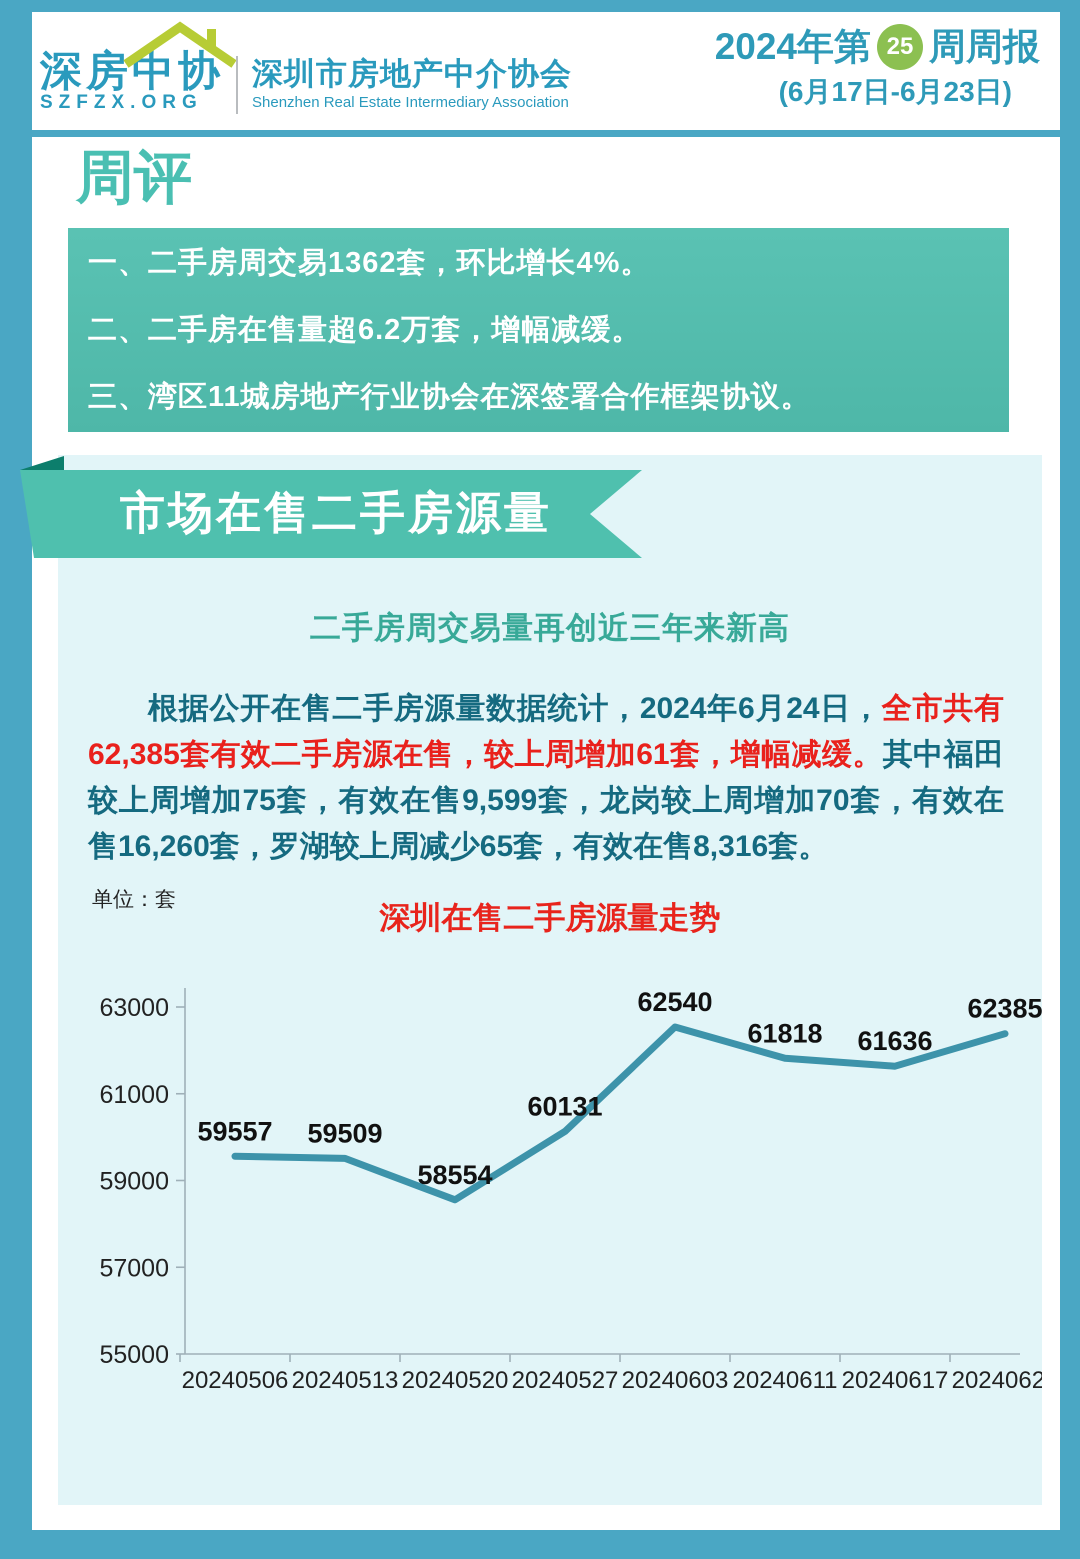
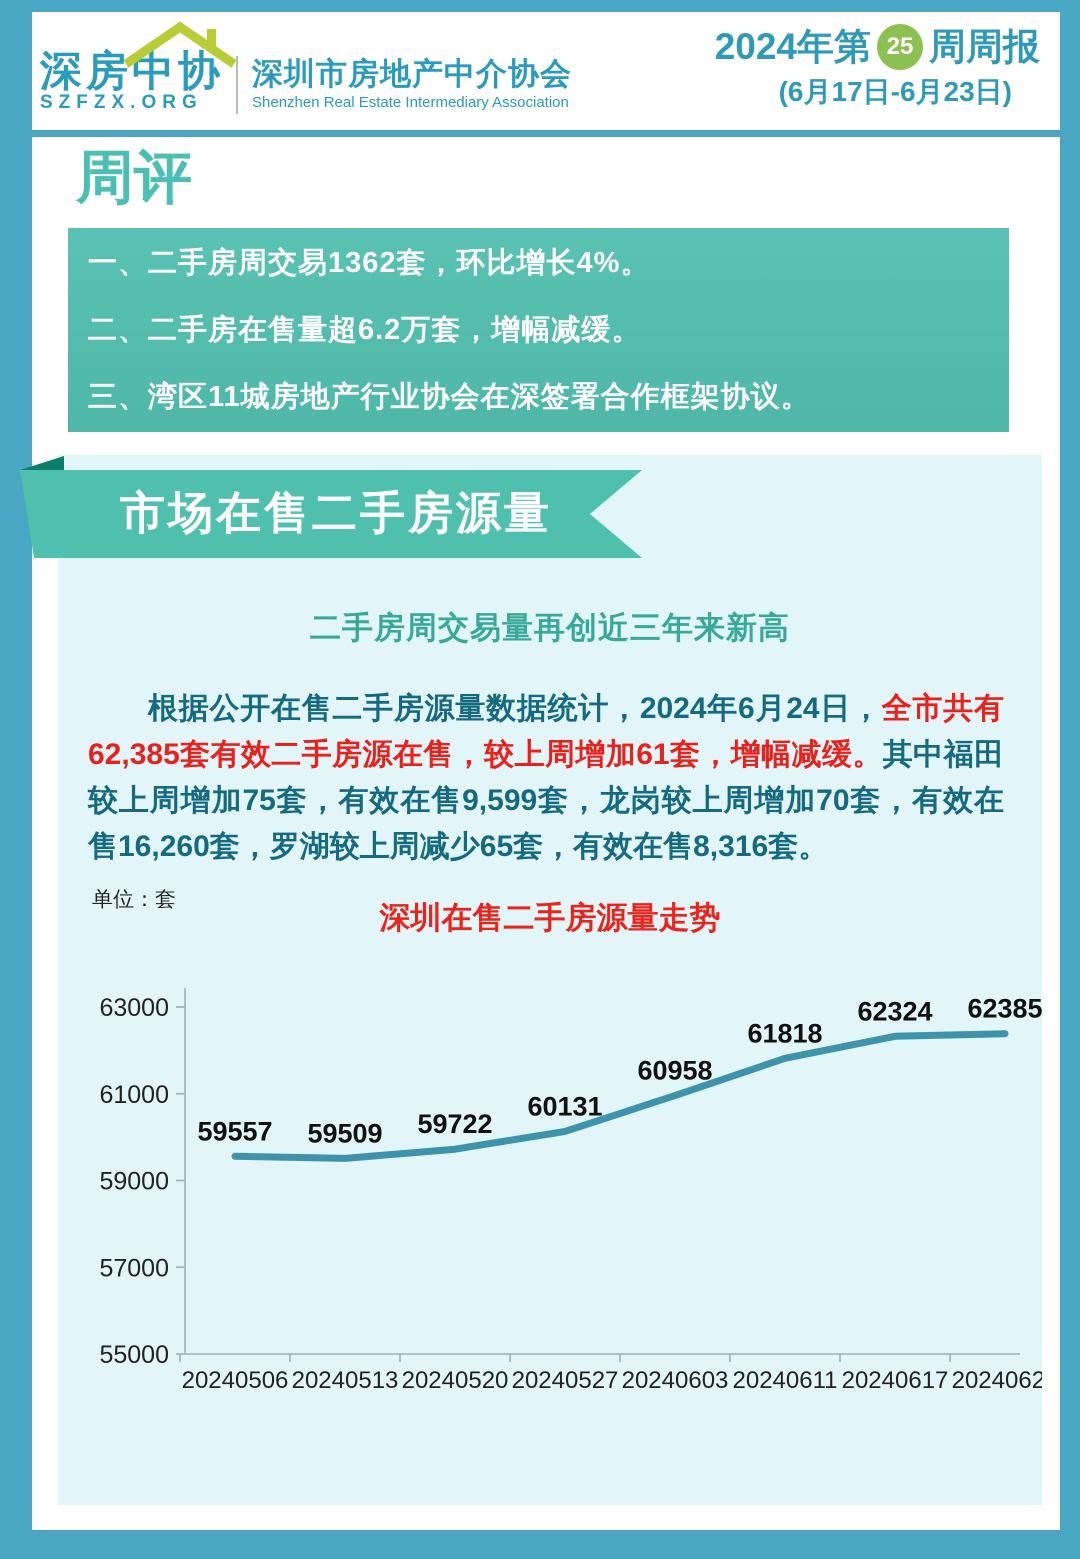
20240520: 58554 -> 59722
20240603: 62540 -> 60958
20240617: 61636 -> 62324
